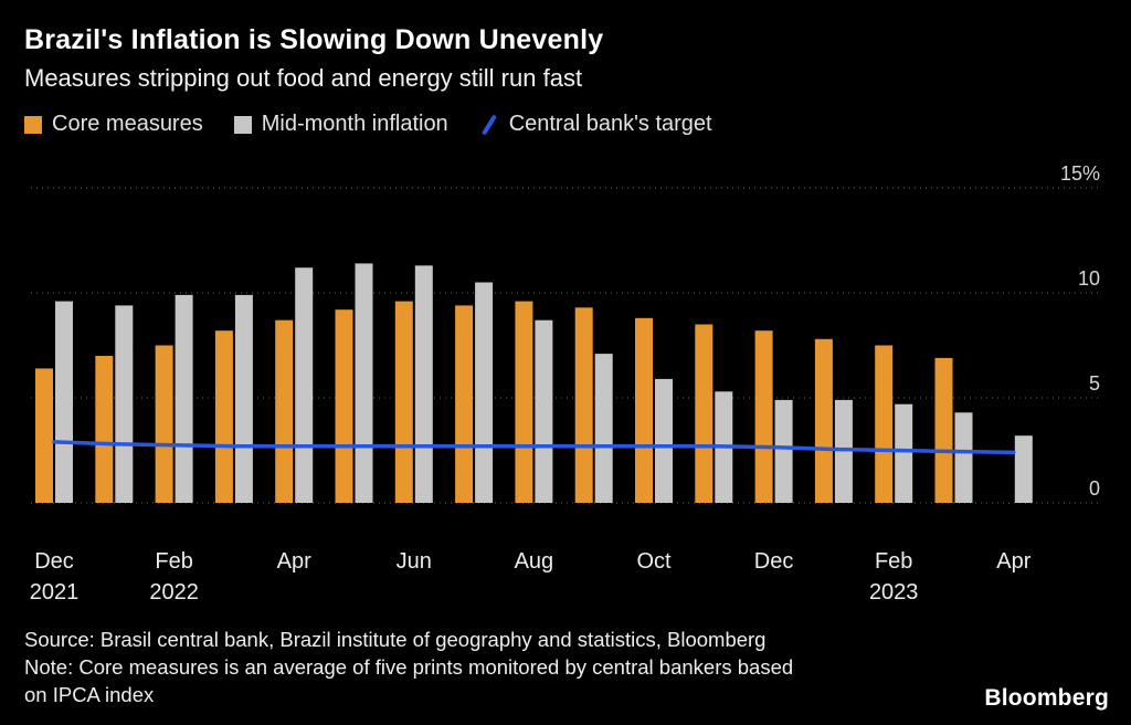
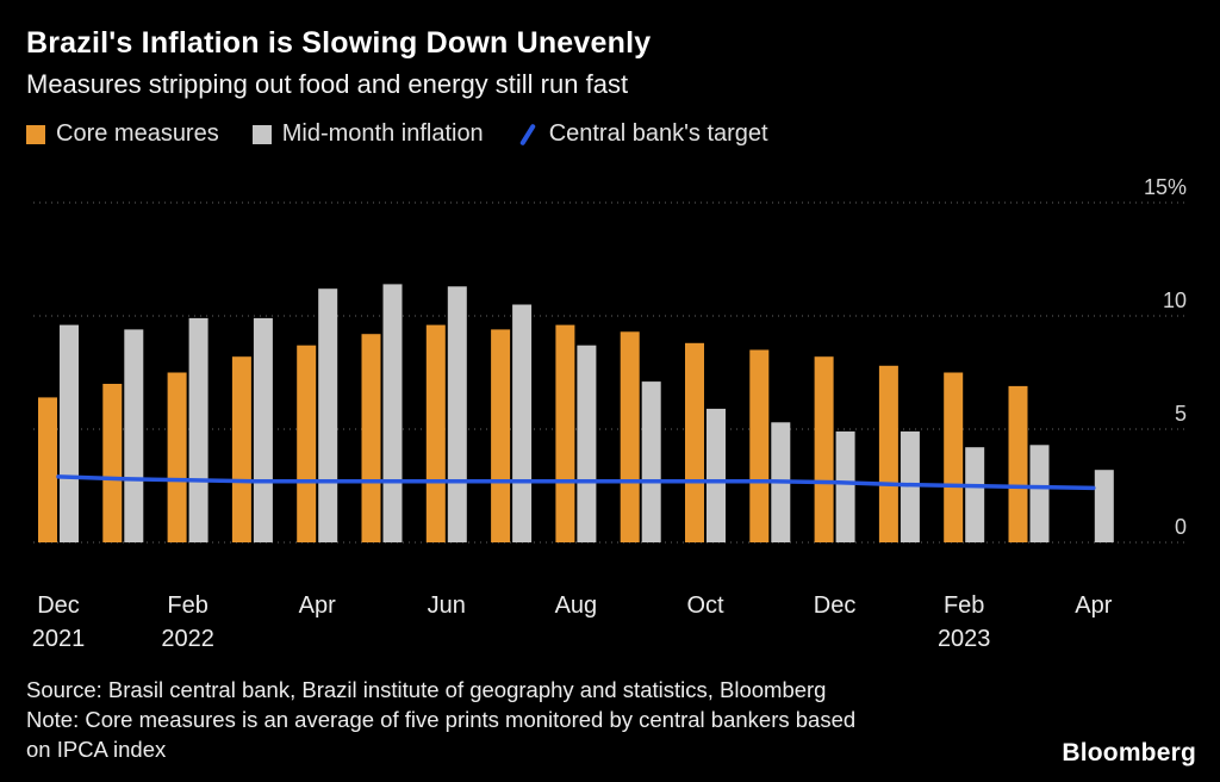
Mid-month inflation/Feb 2023: 4.7% -> 4.2%
